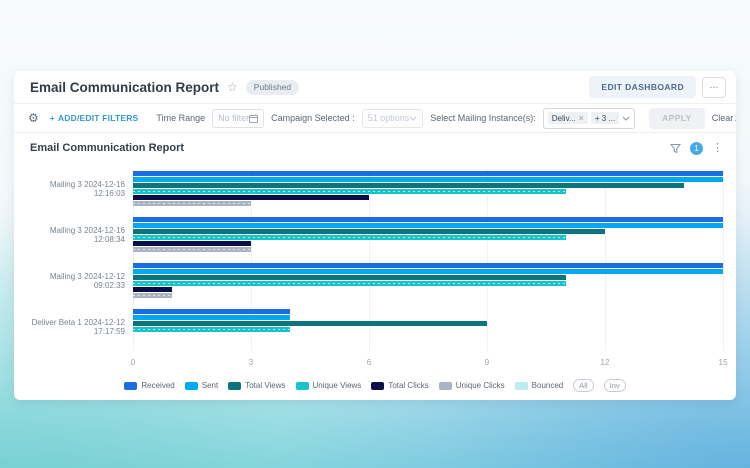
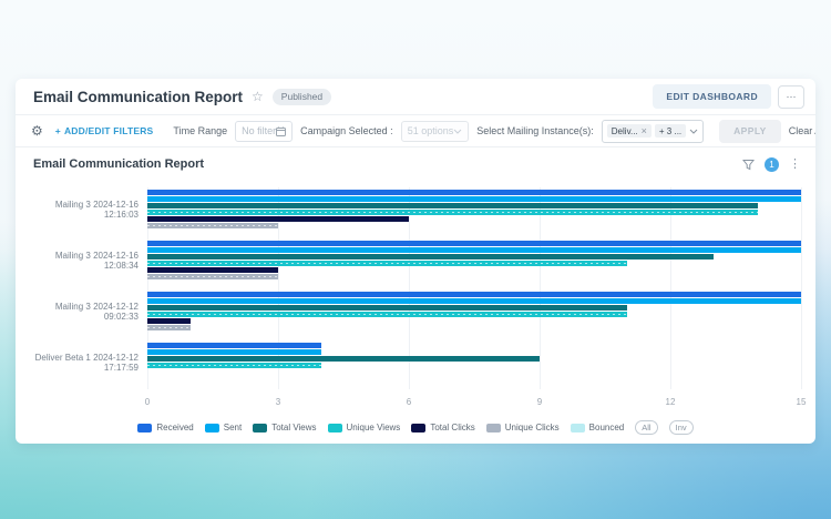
Unique Views/Mailing 3 2024-12-16 12:16:03: 11 -> 14
Total Views/Mailing 3 2024-12-16 12:08:34: 12 -> 13
